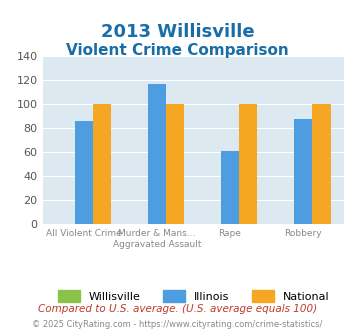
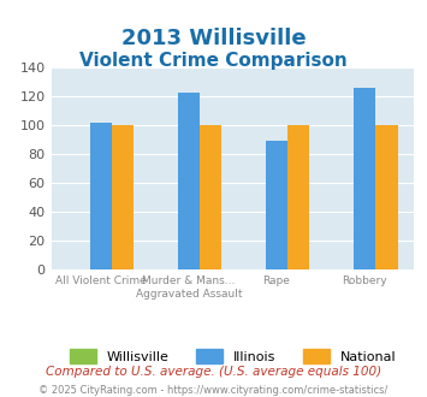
Illinois/All Violent Crime: 86 -> 102
Illinois/Murder & Mans... Aggravated Assault: 117 -> 123
Illinois/Rape: 61 -> 89
Illinois/Robbery: 88 -> 126
